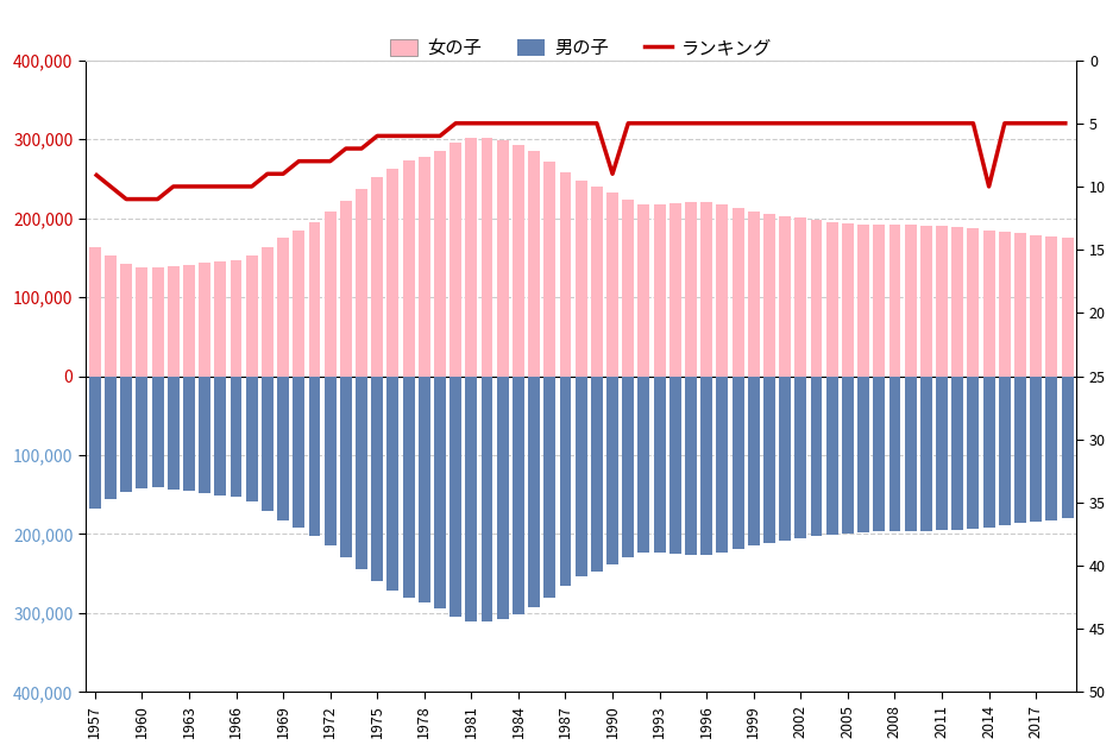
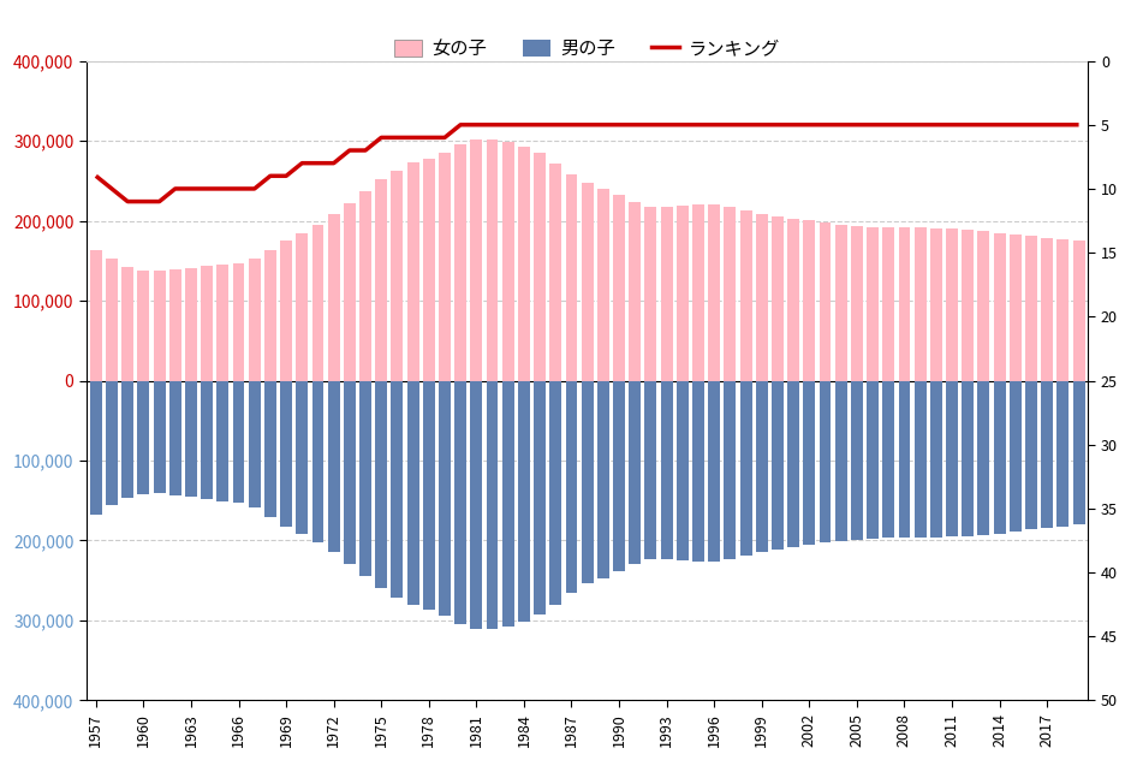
ランキング/1990: 9 -> 5
ランキング/2014: 10 -> 5
